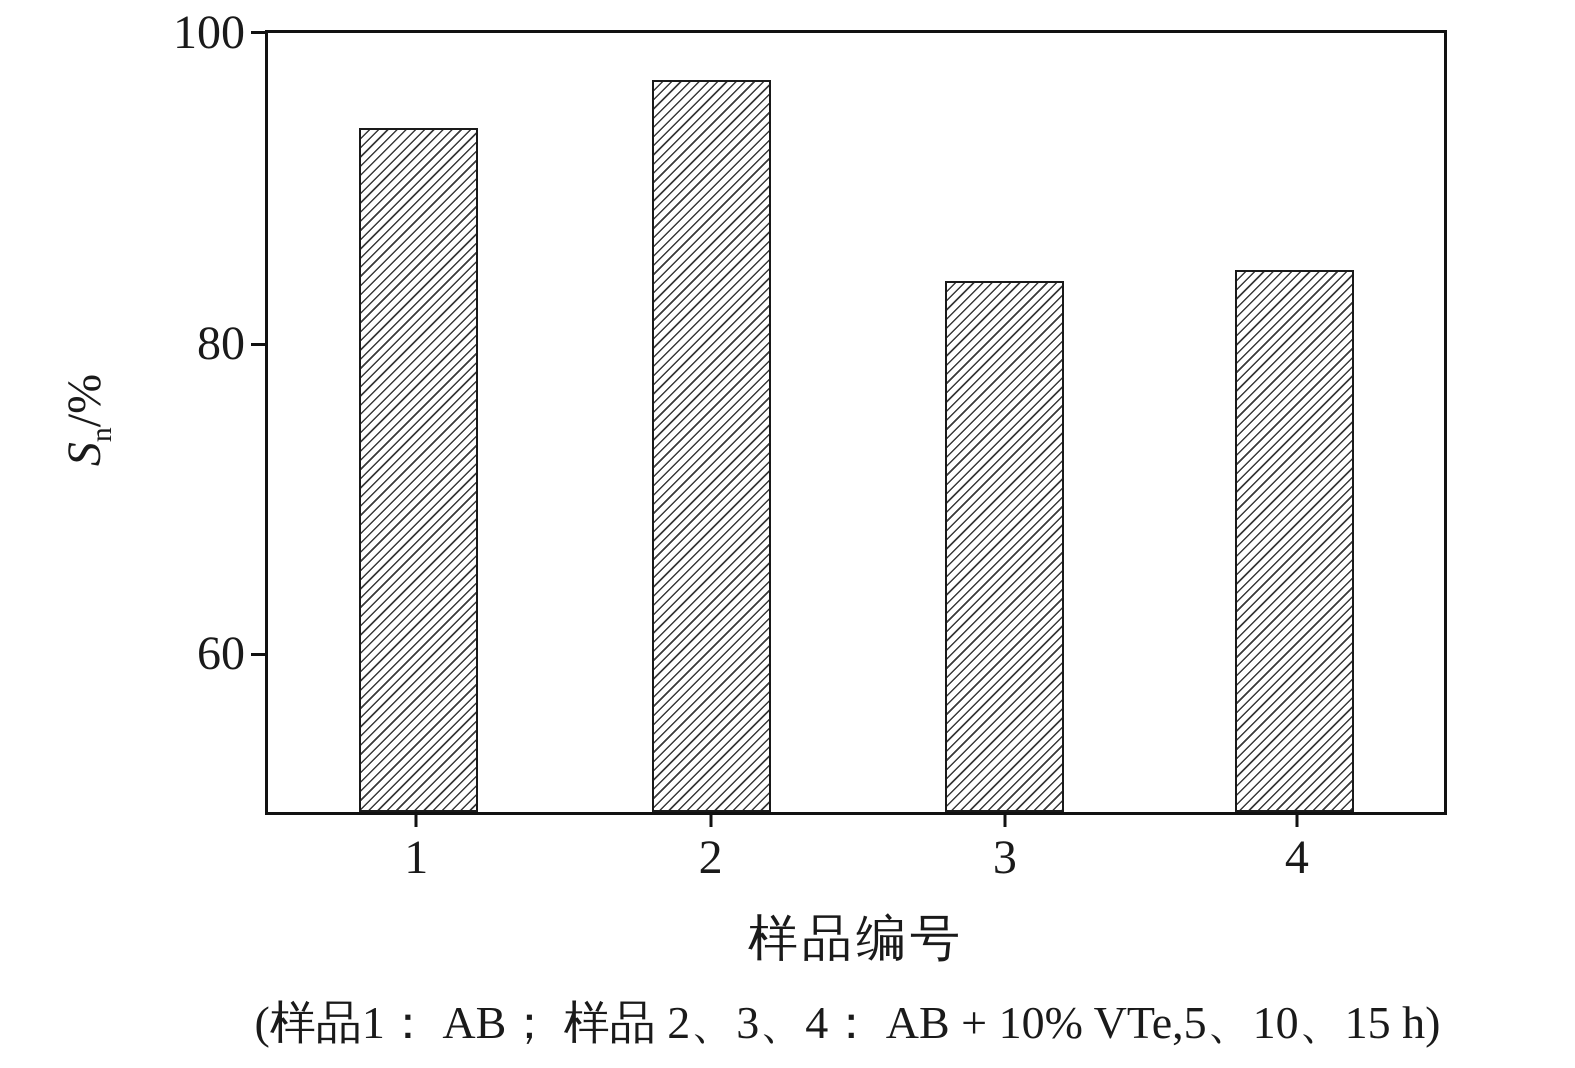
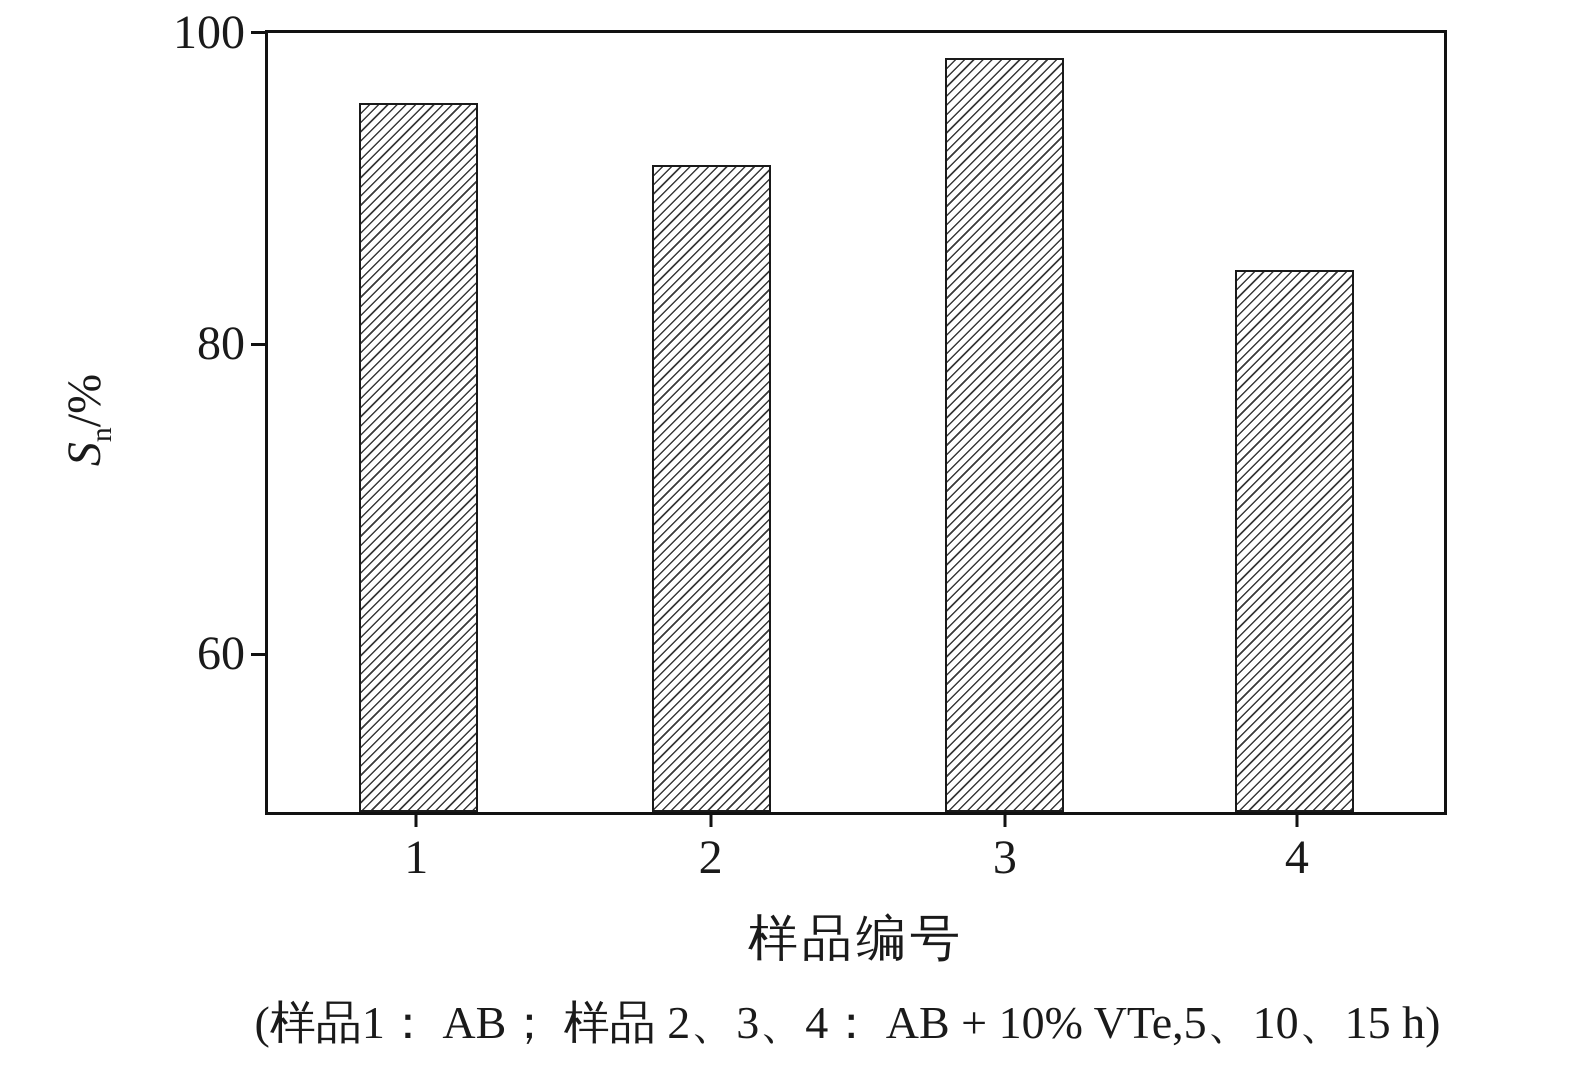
1: 93.9 -> 95.5
2: 97.0 -> 91.5
3: 84.1 -> 98.4
